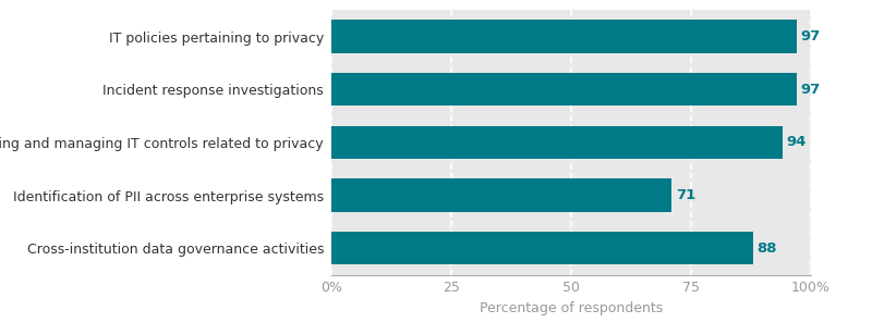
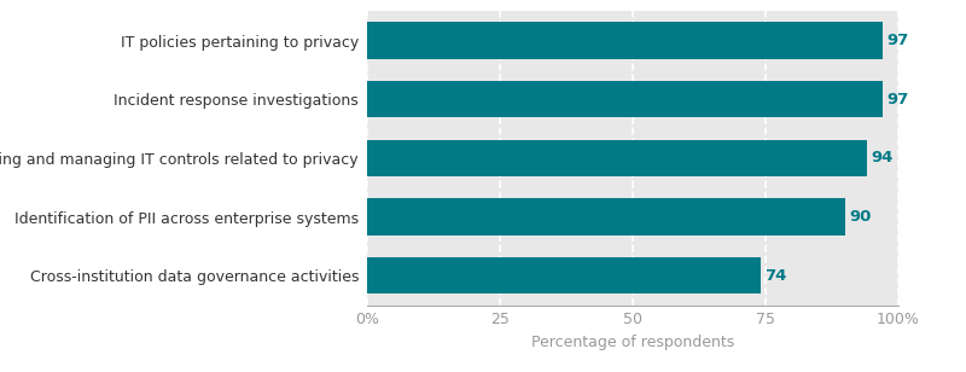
Identification of PII across enterprise systems: 71 -> 90
Cross-institution data governance activities: 88 -> 74
